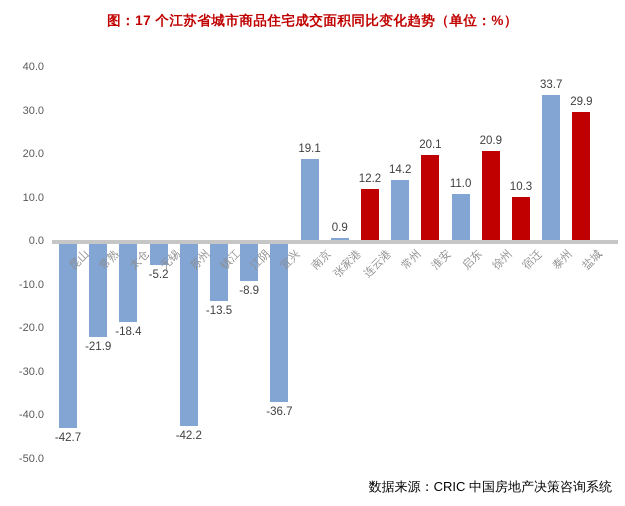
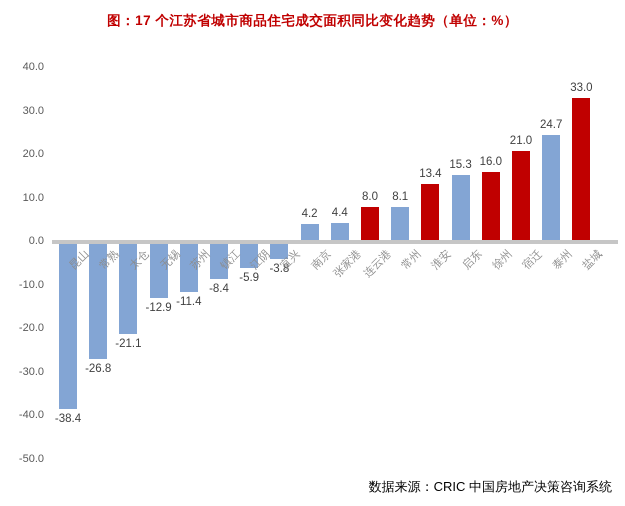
昆山: -42.7 -> -38.4
常熟: -21.9 -> -26.8
太仓: -18.4 -> -21.1
无锡: -5.2 -> -12.9
苏州: -42.2 -> -11.4
镇江: -13.5 -> -8.4
江阴: -8.9 -> -5.9
宜兴: -36.7 -> -3.8
南京: 19.1 -> 4.2
张家港: 0.9 -> 4.4
连云港: 12.2 -> 8.0
常州: 14.2 -> 8.1
淮安: 20.1 -> 13.4
启东: 11.0 -> 15.3
徐州: 20.9 -> 16.0
宿迁: 10.3 -> 21.0
泰州: 33.7 -> 24.7
盐城: 29.9 -> 33.0
